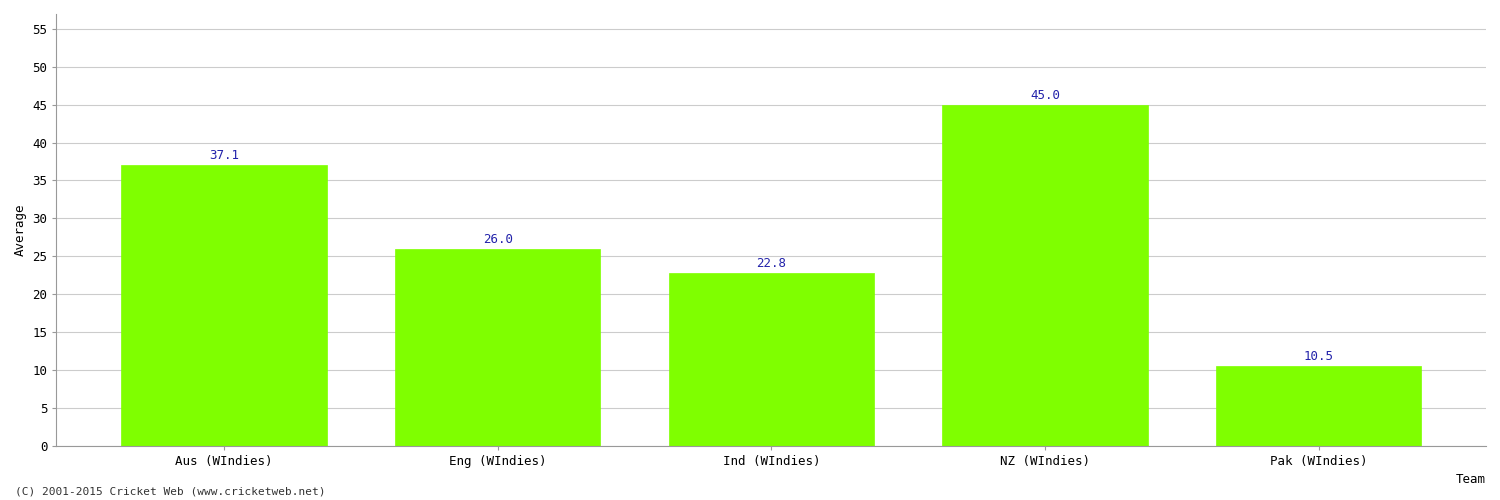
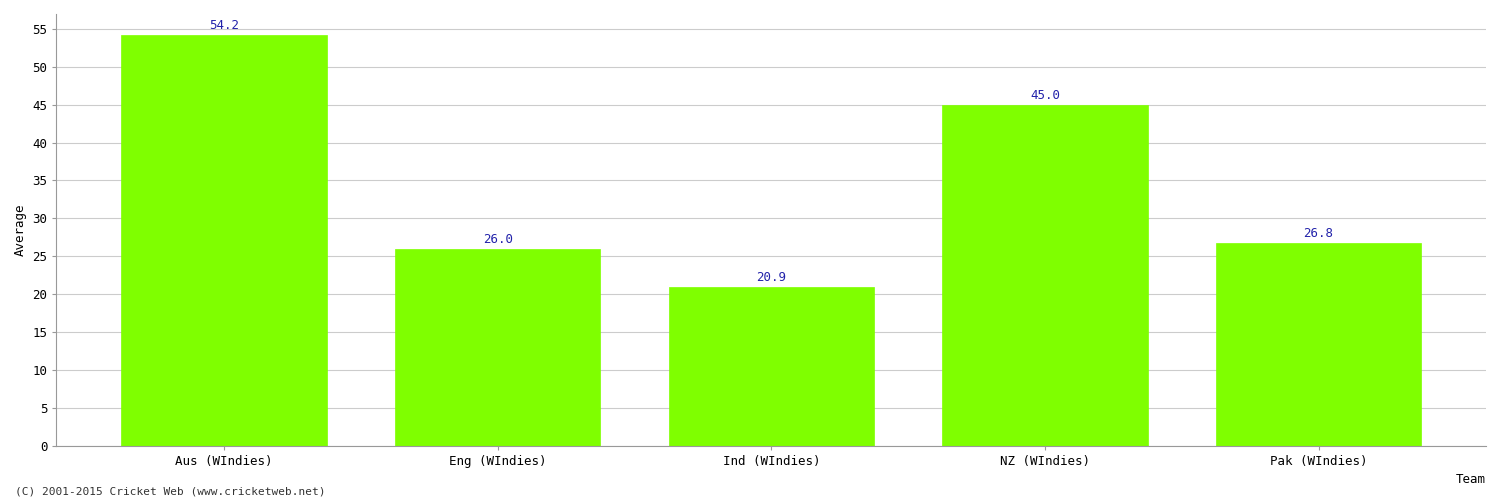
Aus (WIndies): 37.1 -> 54.2
Ind (WIndies): 22.8 -> 20.9
Pak (WIndies): 10.5 -> 26.8
